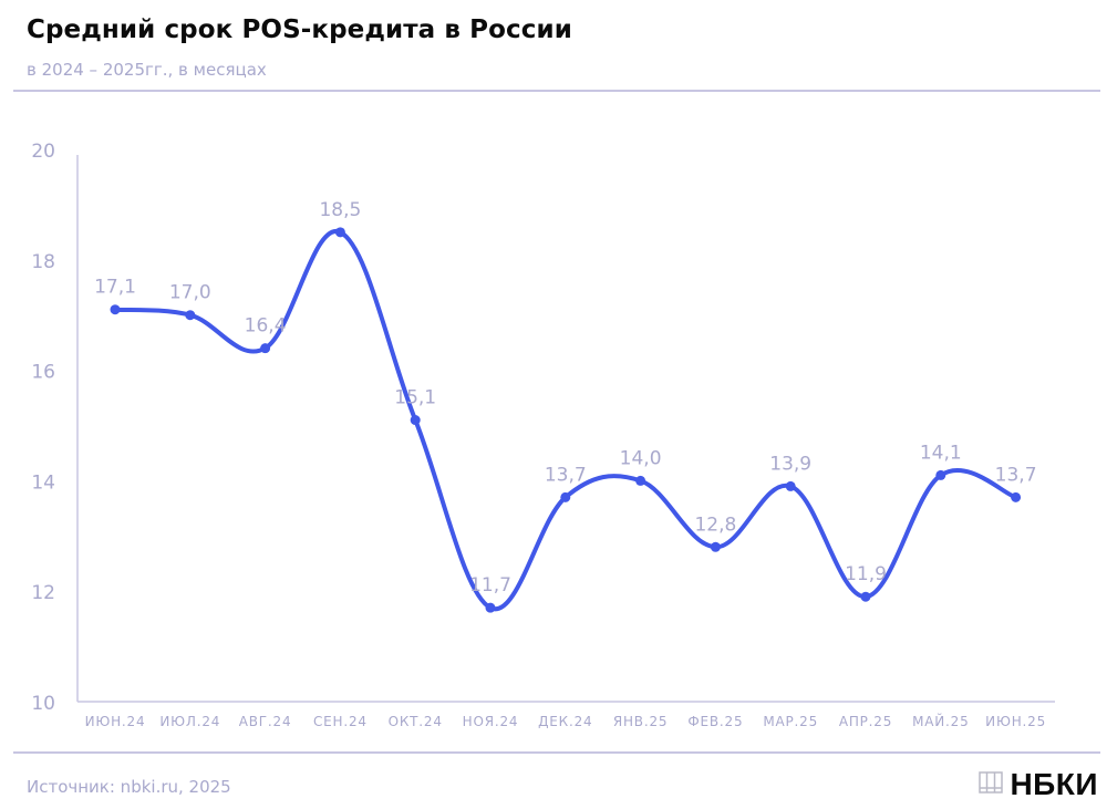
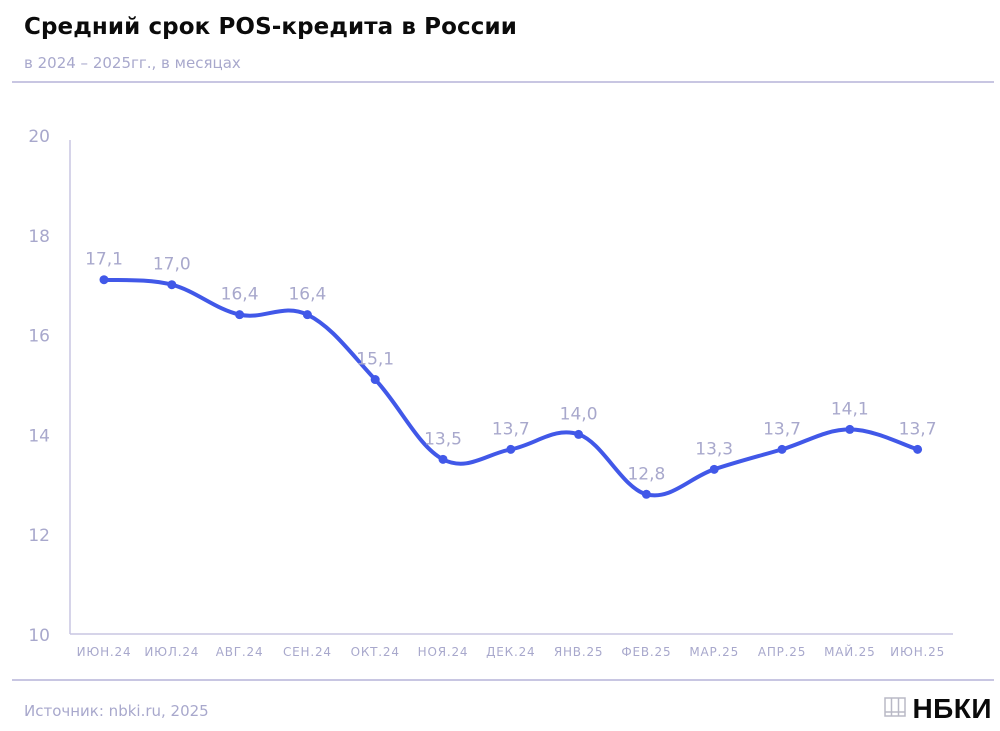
СЕН.24: 18,5 -> 16,4
НОЯ.24: 11,7 -> 13,5
МАР.25: 13,9 -> 13,3
АПР.25: 11,9 -> 13,7
